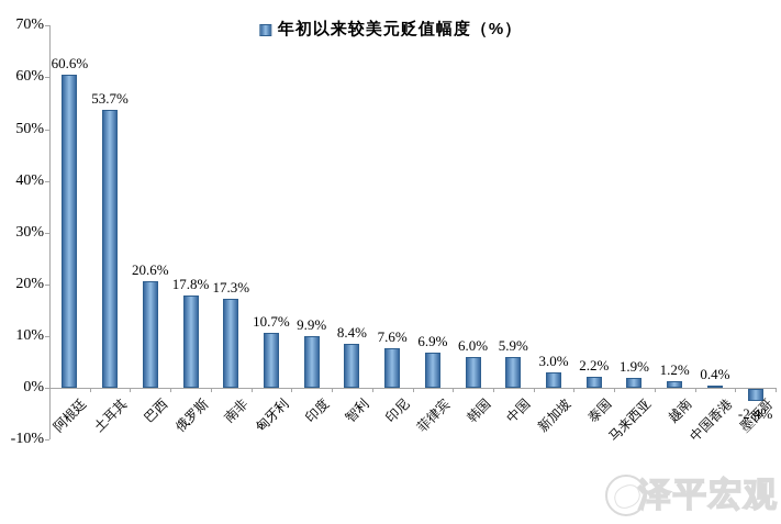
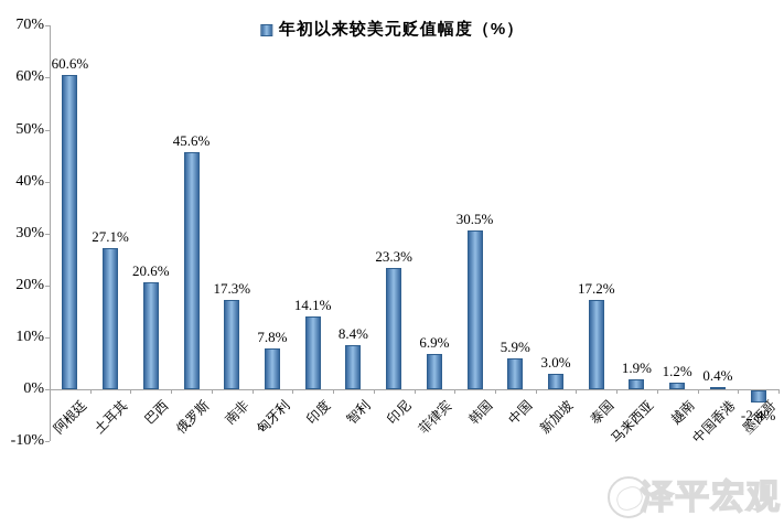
土耳其: 53.7% -> 27.1%
俄罗斯: 17.8% -> 45.6%
匈牙利: 10.7% -> 7.8%
印度: 9.9% -> 14.1%
印尼: 7.6% -> 23.3%
韩国: 6.0% -> 30.5%
泰国: 2.2% -> 17.2%
